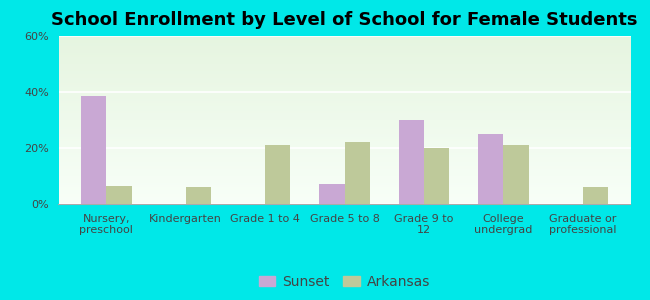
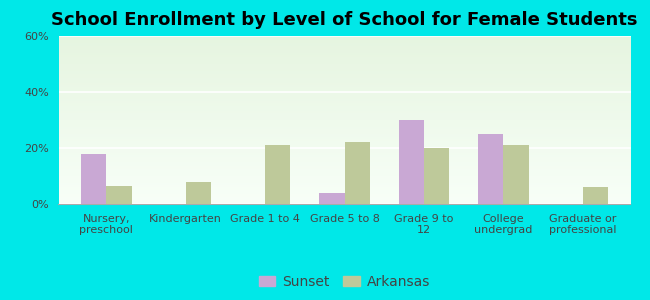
Sunset/Nursery, preschool: 38.5% -> 18.0%
Arkansas/Kindergarten: 6.0% -> 8.0%
Sunset/Grade 5 to 8: 7.0% -> 4.0%
